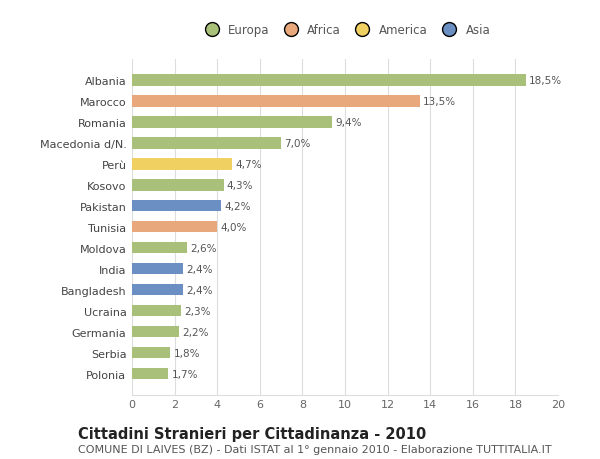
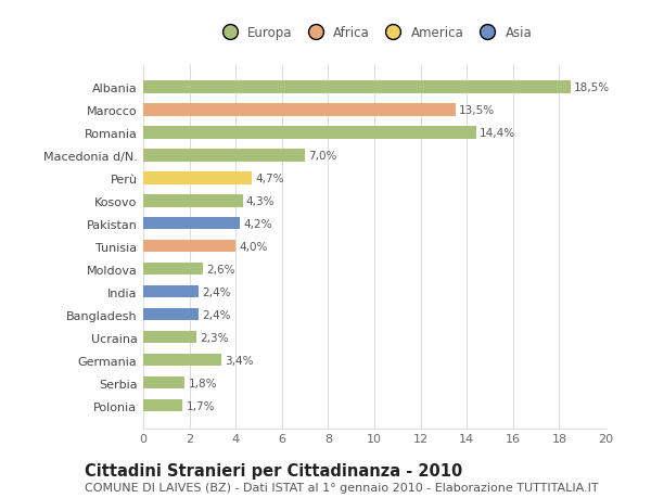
Romania: 9,4% -> 14,4%
Germania: 2,2% -> 3,4%
